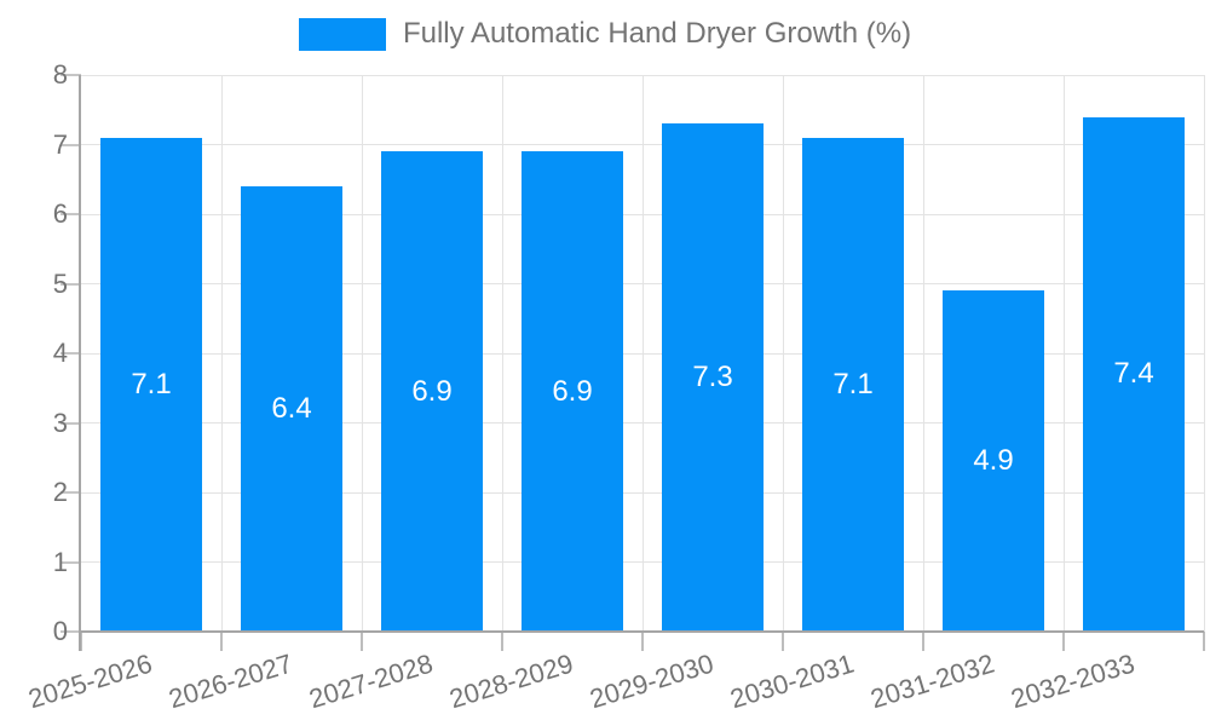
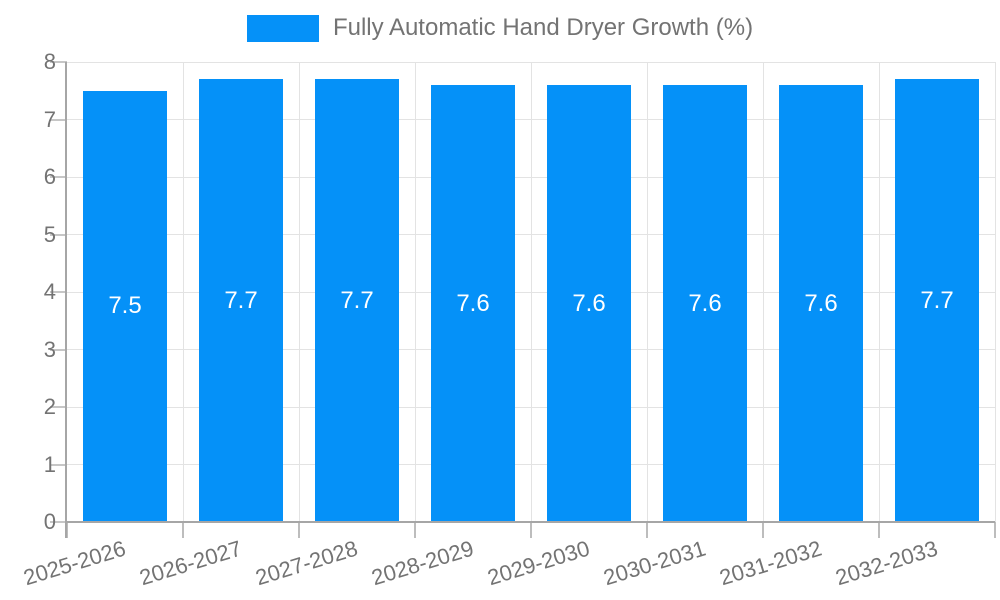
2025-2026: 7.1 -> 7.5
2026-2027: 6.4 -> 7.7
2027-2028: 6.9 -> 7.7
2028-2029: 6.9 -> 7.6
2029-2030: 7.3 -> 7.6
2030-2031: 7.1 -> 7.6
2031-2032: 4.9 -> 7.6
2032-2033: 7.4 -> 7.7
